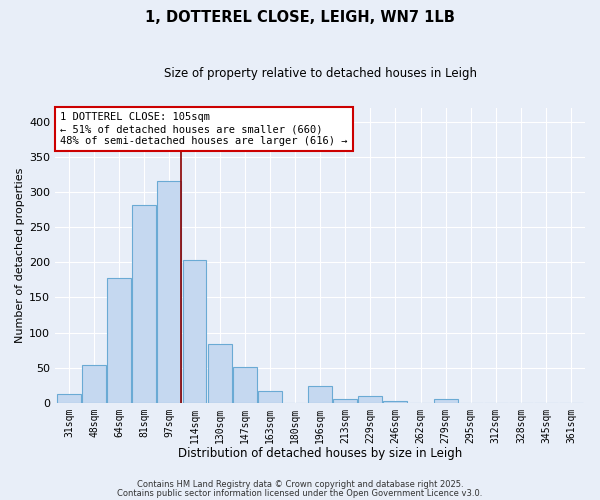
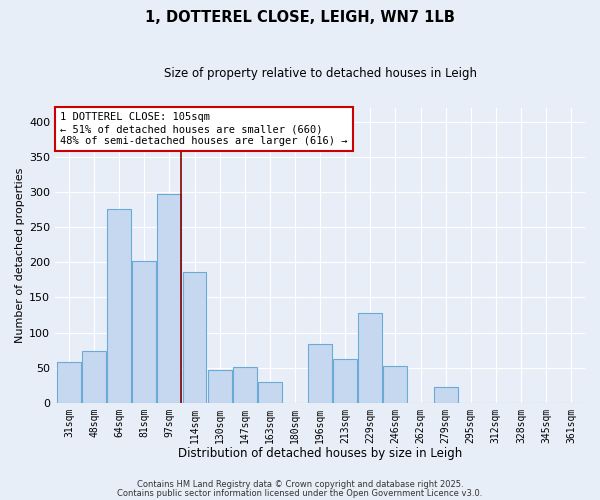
31sqm: 13 -> 58
48sqm: 54 -> 74
64sqm: 178 -> 276
81sqm: 282 -> 202
97sqm: 316 -> 298
114sqm: 203 -> 186
130sqm: 84 -> 46
163sqm: 16 -> 30
196sqm: 24 -> 84
213sqm: 5 -> 62
229sqm: 9 -> 128
246sqm: 3 -> 52
279sqm: 5 -> 22
